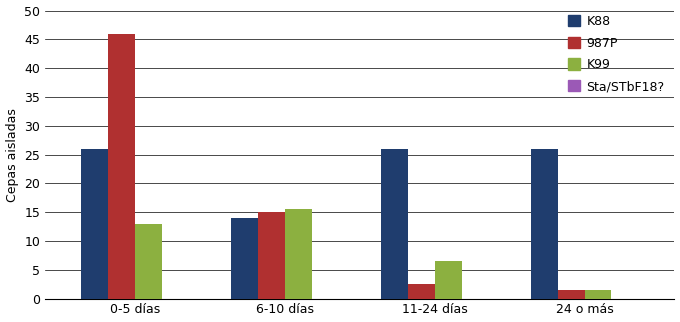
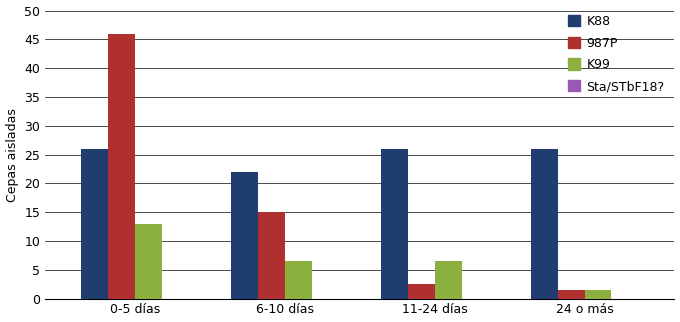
K88/6-10 días: 14 -> 22
K99/6-10 días: 15.6 -> 6.5
